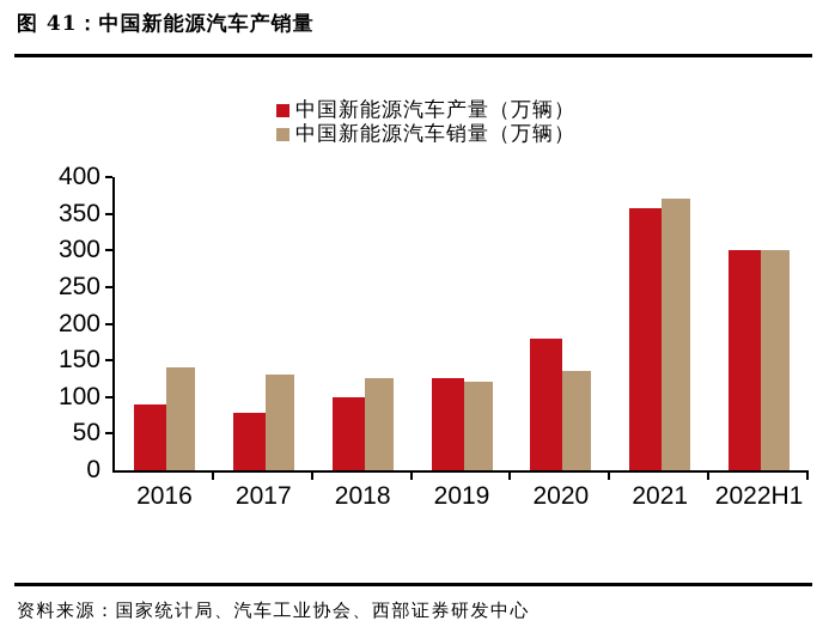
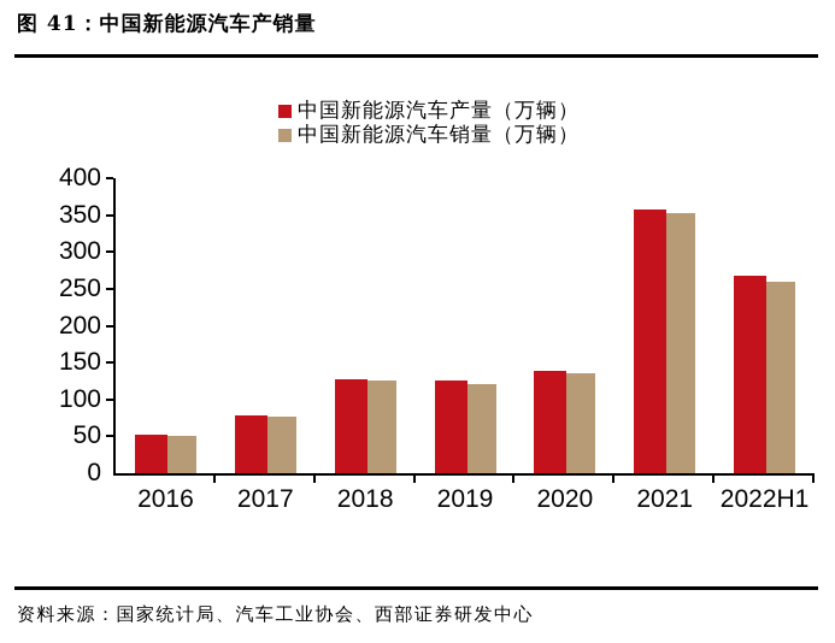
中国新能源汽车产量（万辆）/2016: 90 -> 50
中国新能源汽车销量（万辆）/2016: 140 -> 50
中国新能源汽车销量（万辆）/2017: 130 -> 80
中国新能源汽车产量（万辆）/2018: 100 -> 130
中国新能源汽车产量（万辆）/2020: 180 -> 140
中国新能源汽车销量（万辆）/2021: 370 -> 350
中国新能源汽车产量（万辆）/2022H1: 300 -> 270
中国新能源汽车销量（万辆）/2022H1: 300 -> 260
